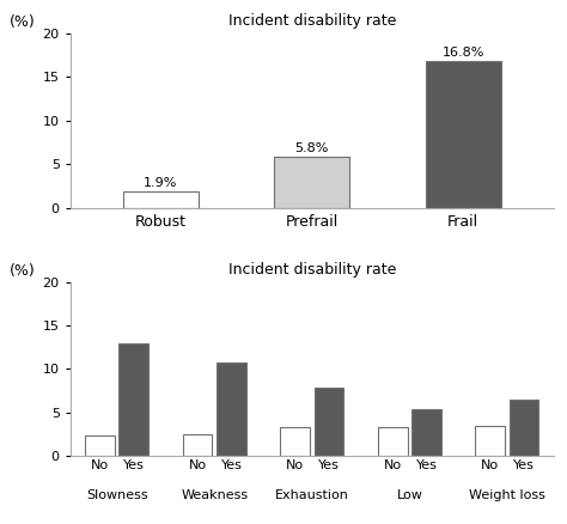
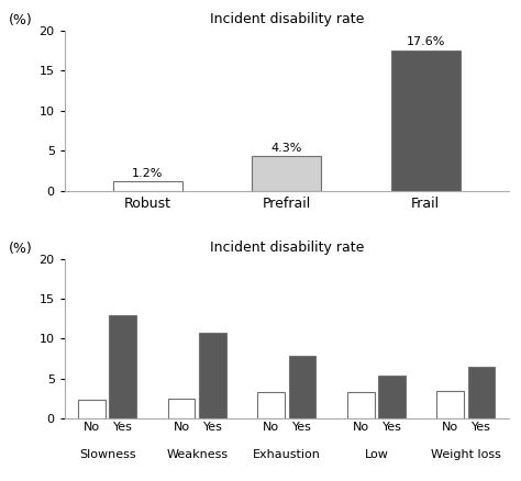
Robust: 1.9% -> 1.2%
Prefrail: 5.8% -> 4.3%
Frail: 16.8% -> 17.6%
